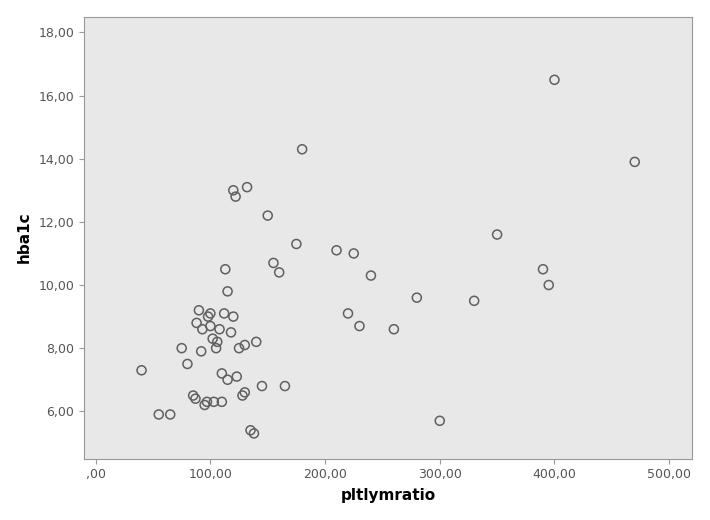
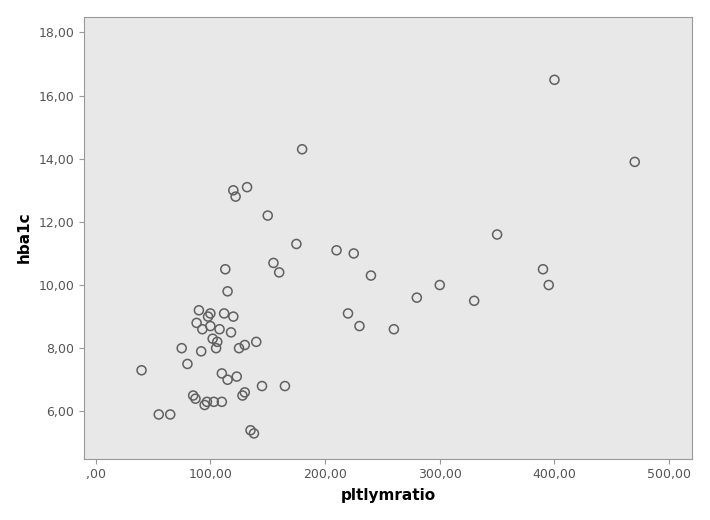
300,00: 5,7 -> 10,0
